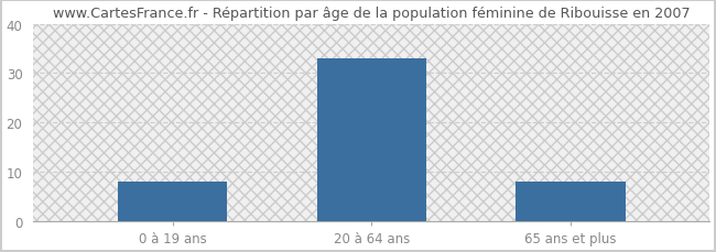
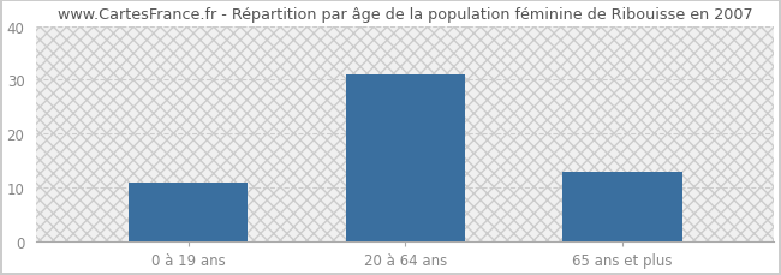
0 à 19 ans: 8 -> 11
20 à 64 ans: 33 -> 31
65 ans et plus: 8 -> 13
